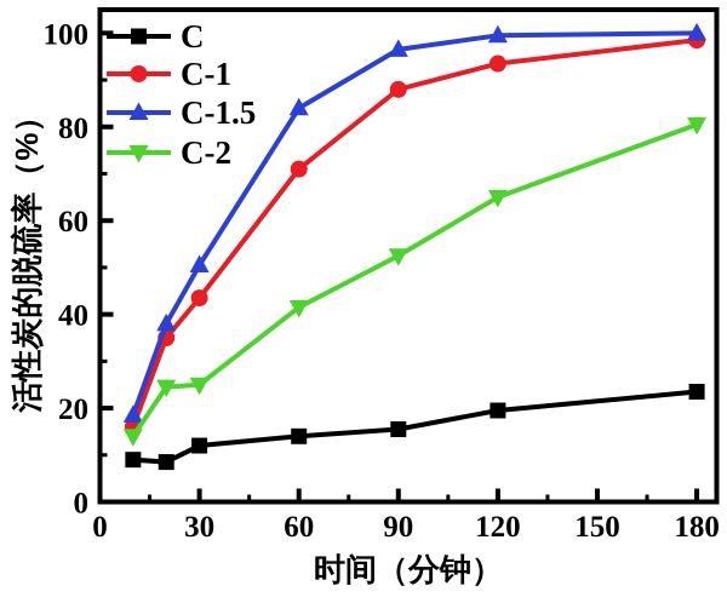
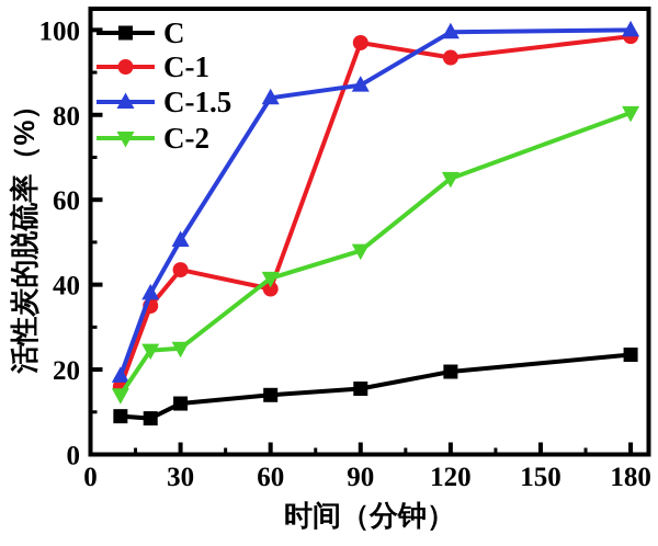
C-1/60: 71 -> 39
C-1/90: 88 -> 97
C-1.5/90: 96 -> 87
C-2/90: 52 -> 48
